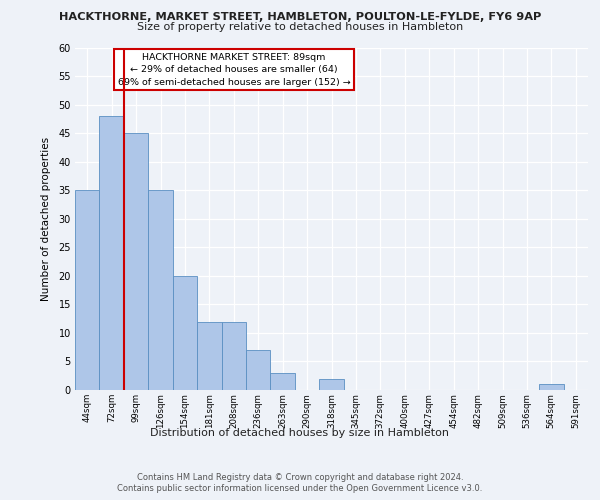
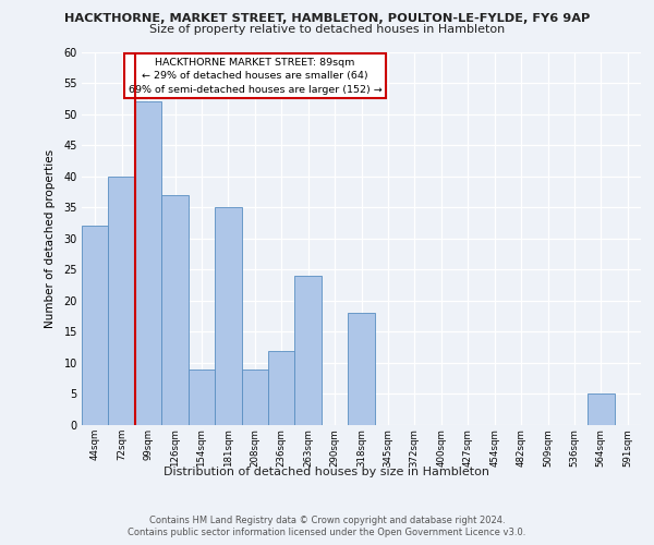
44sqm: 35 -> 32
72sqm: 48 -> 40
99sqm: 45 -> 52
126sqm: 35 -> 37
154sqm: 20 -> 9
181sqm: 12 -> 35
208sqm: 12 -> 9
236sqm: 7 -> 12
263sqm: 3 -> 24
318sqm: 2 -> 18
564sqm: 1 -> 5
